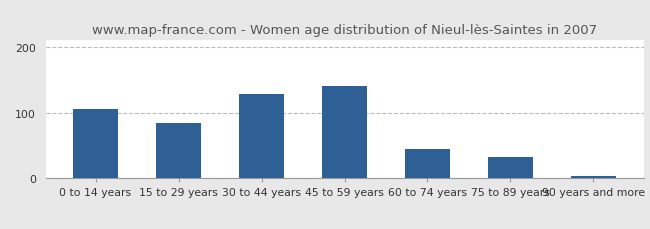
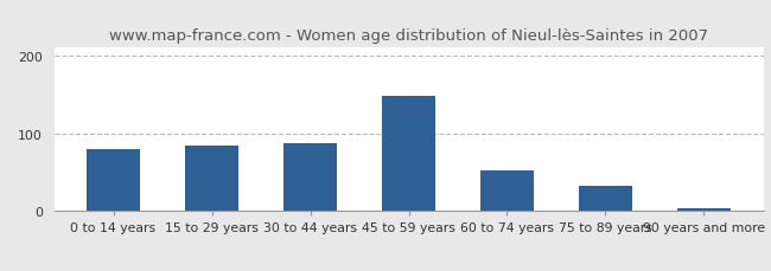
0 to 14 years: 106 -> 80
30 to 44 years: 128 -> 88
45 to 59 years: 140 -> 148
60 to 74 years: 44 -> 52
